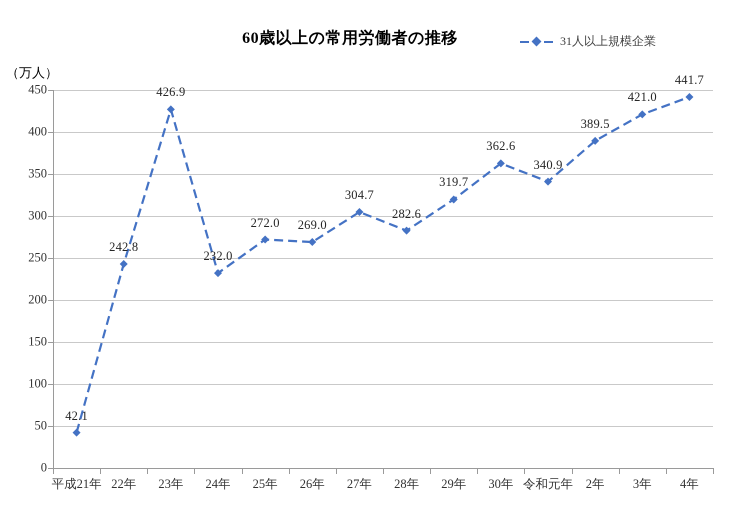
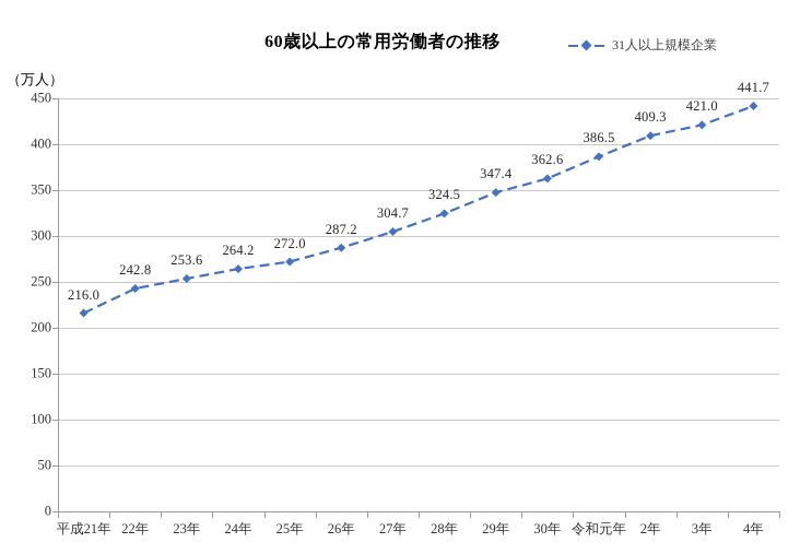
平成21年: 42.1 -> 216.0
23年: 426.9 -> 253.6
24年: 232.0 -> 264.2
26年: 269.0 -> 287.2
28年: 282.6 -> 324.5
29年: 319.7 -> 347.4
令和元年: 340.9 -> 386.5
2年: 389.5 -> 409.3
